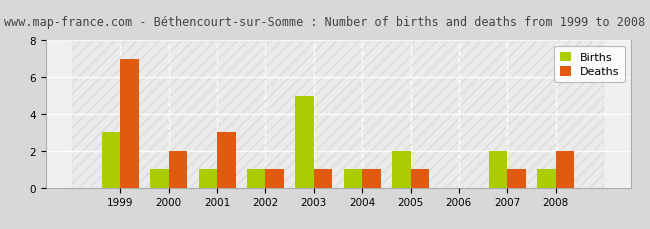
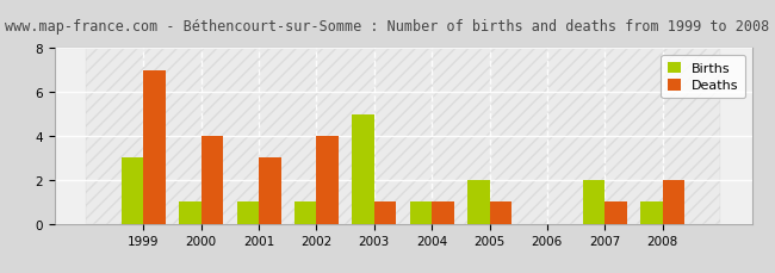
Deaths/2000: 2 -> 4
Deaths/2002: 1 -> 4
